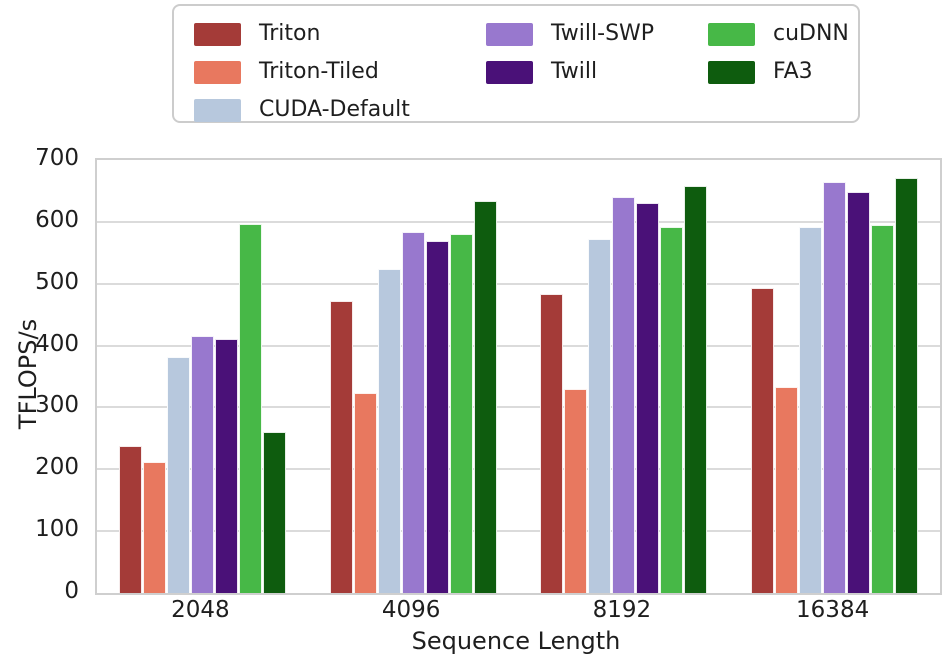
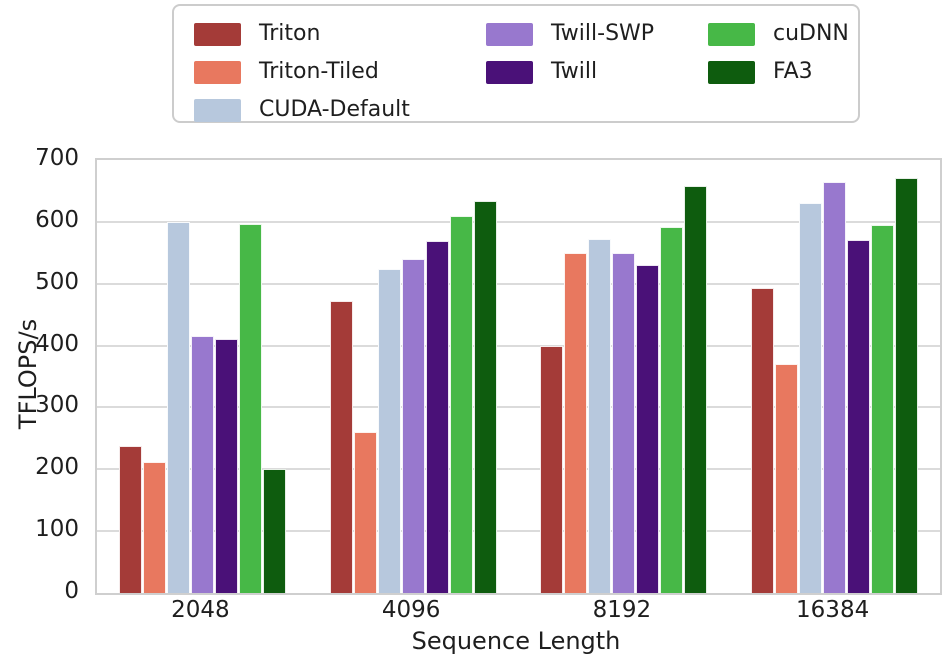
CUDA-Default/2048: 380 -> 600
FA3/2048: 260 -> 200
Triton-Tiled/4096: 320 -> 260
Twill-SWP/4096: 580 -> 540
cuDNN/4096: 580 -> 610
Triton/8192: 480 -> 400
Triton-Tiled/8192: 330 -> 550
Twill-SWP/8192: 640 -> 550
Twill/8192: 630 -> 530
Triton-Tiled/16384: 330 -> 370
CUDA-Default/16384: 590 -> 630
Twill/16384: 650 -> 570
